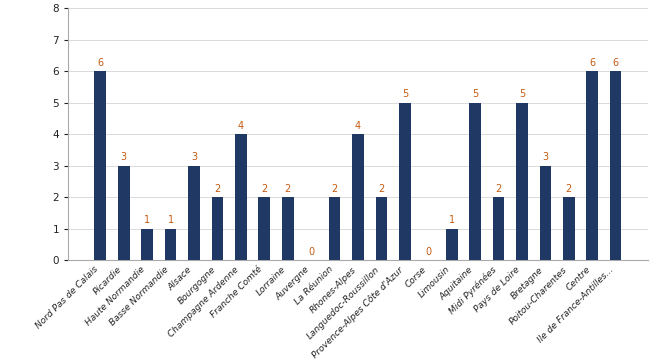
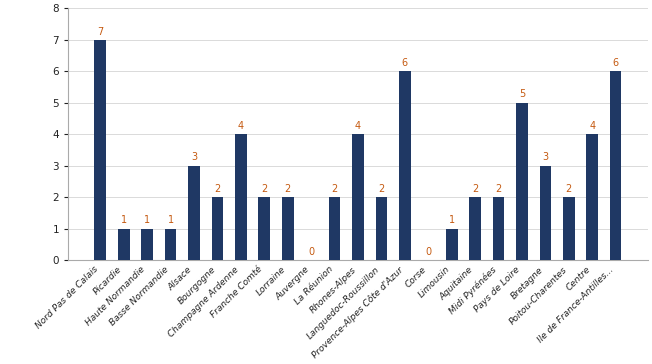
Nord Pas de Calais: 6 -> 7
Picardie: 3 -> 1
Provence-Alpes Côte d'Azur: 5 -> 6
Aquitaine: 5 -> 2
Centre: 6 -> 4
